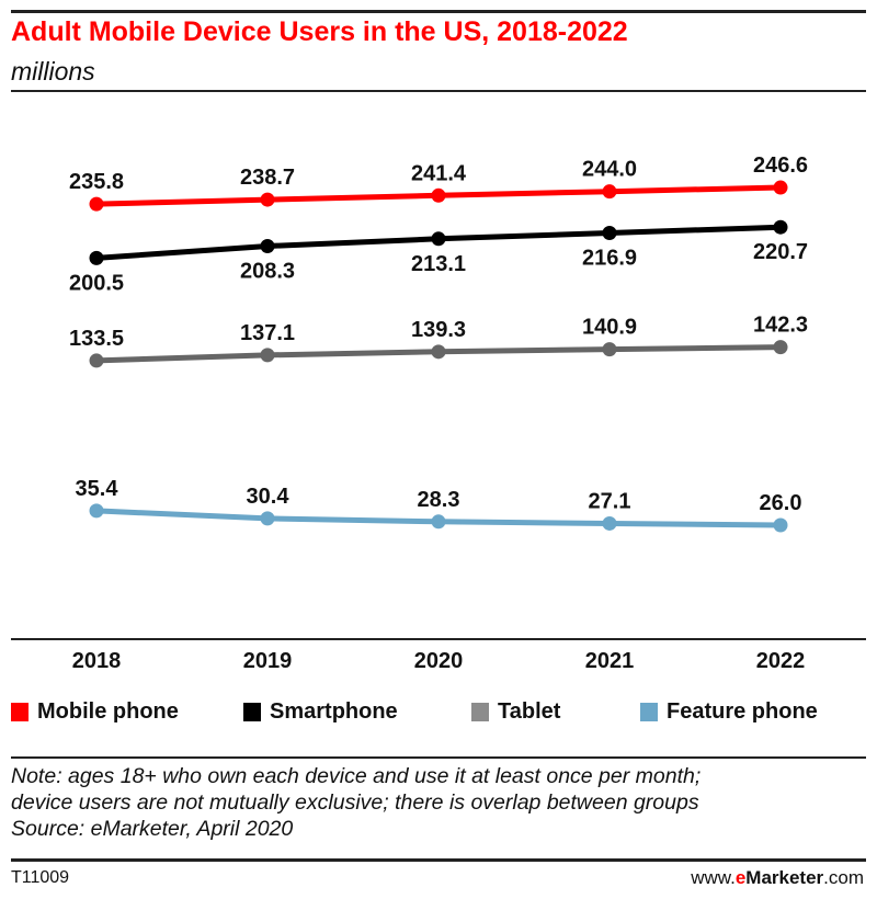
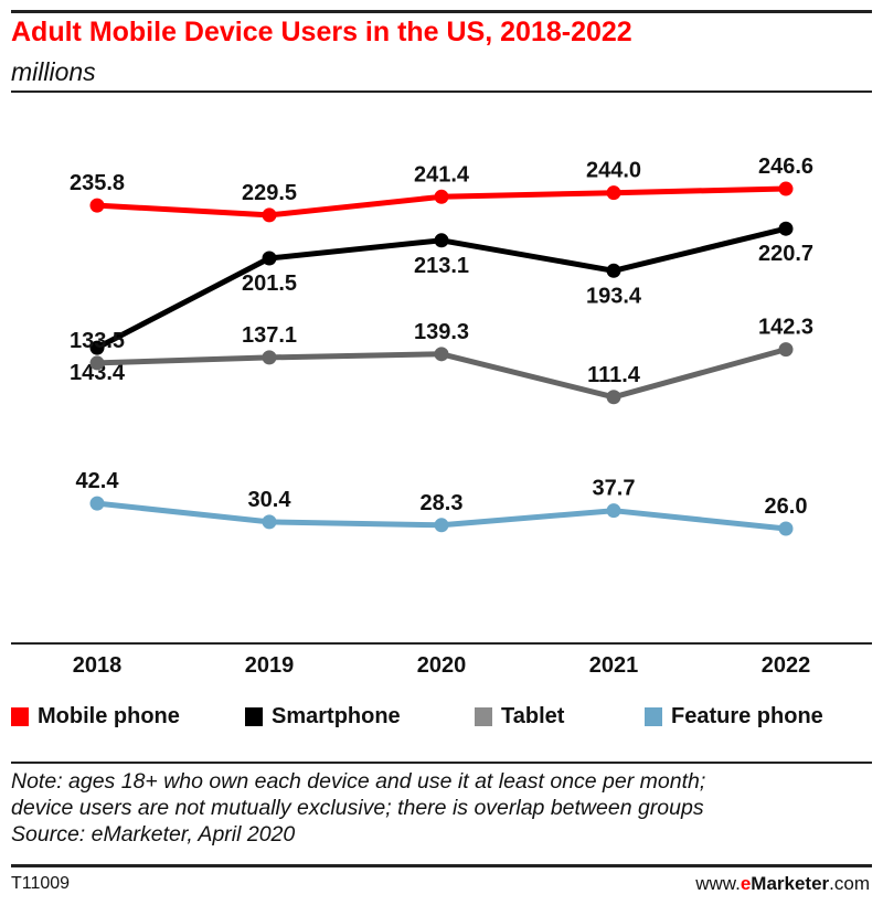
Smartphone/2018: 200.5 -> 143.4
Feature phone/2018: 35.4 -> 42.4
Mobile phone/2019: 238.7 -> 229.5
Smartphone/2019: 208.3 -> 201.5
Smartphone/2021: 216.9 -> 193.4
Tablet/2021: 140.9 -> 111.4
Feature phone/2021: 27.1 -> 37.7
